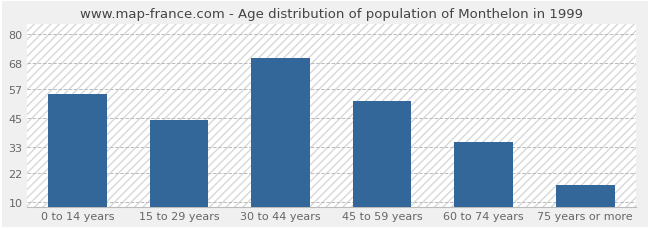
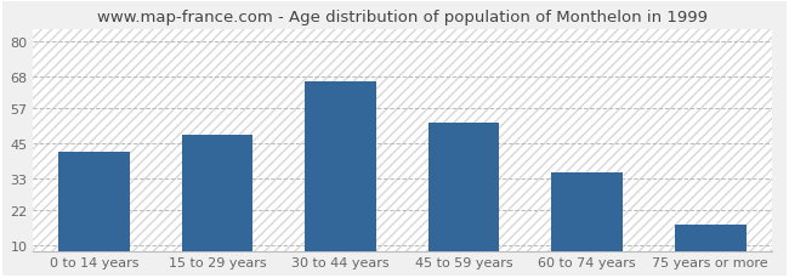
0 to 14 years: 55 -> 42
15 to 29 years: 44 -> 48
30 to 44 years: 70 -> 66
